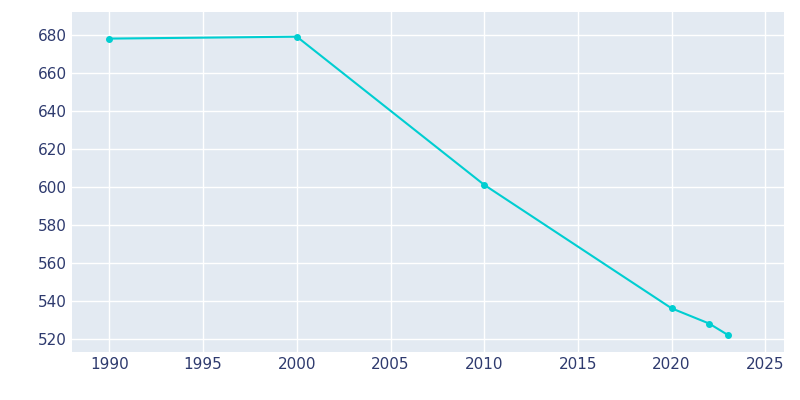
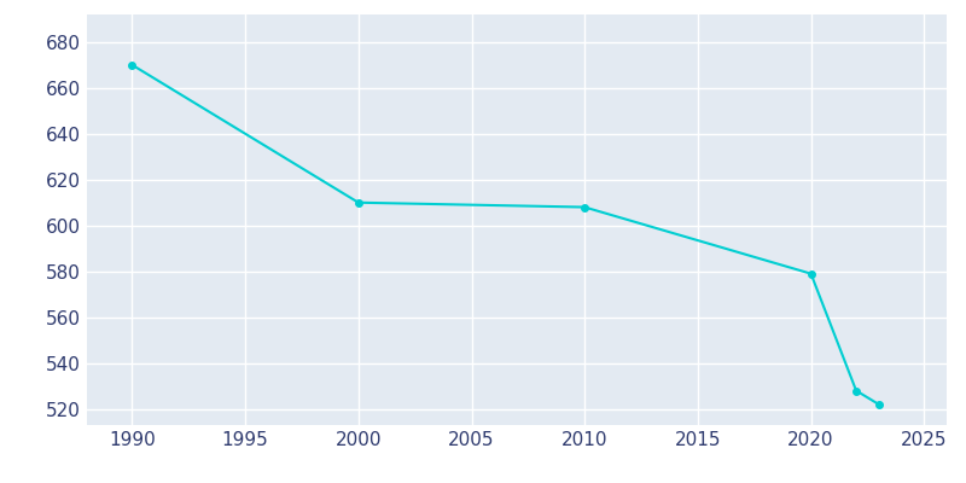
1990: 678 -> 670
2000: 679 -> 610
2010: 601 -> 608
2020: 536 -> 579
